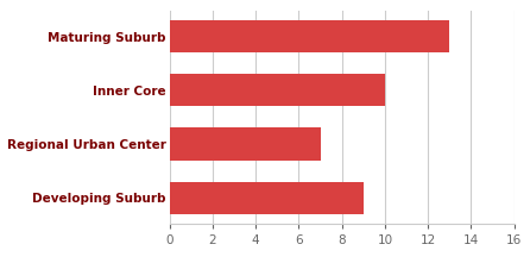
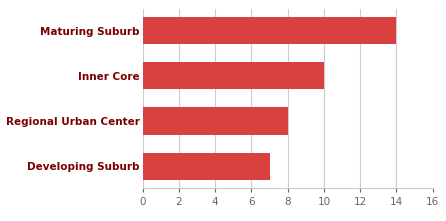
Maturing Suburb: 13 -> 14
Regional Urban Center: 7 -> 8
Developing Suburb: 9 -> 7
